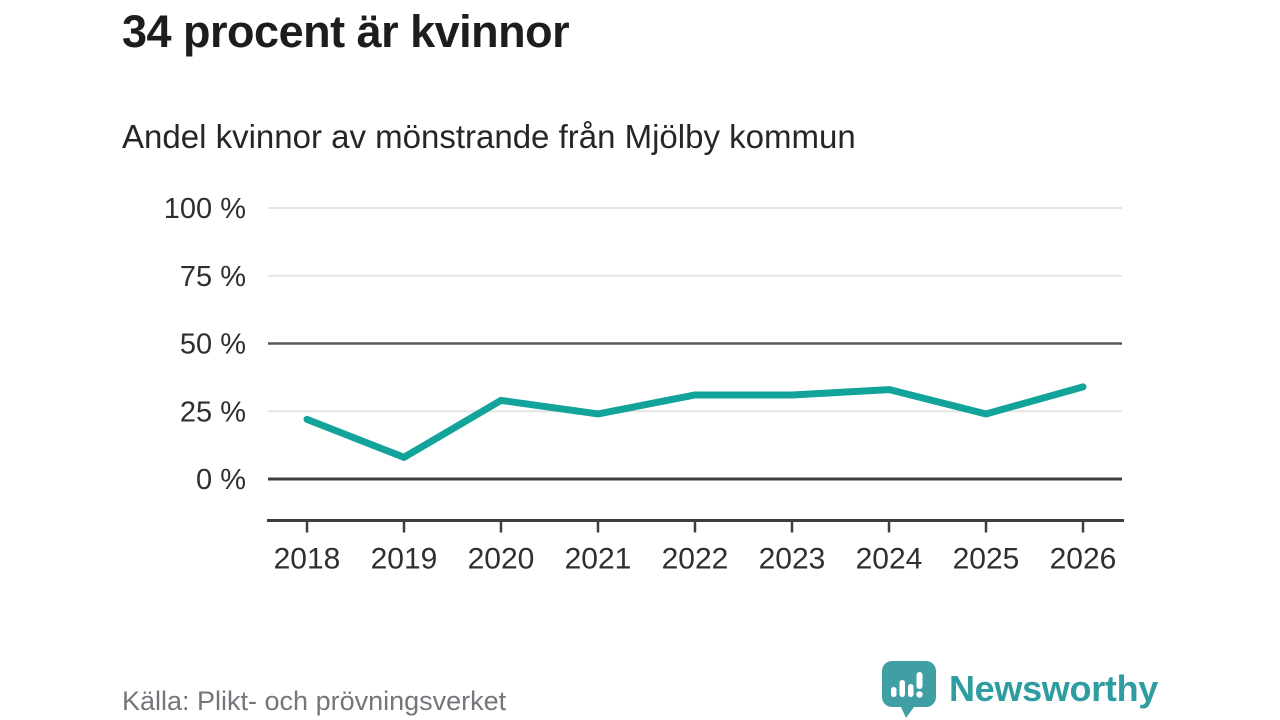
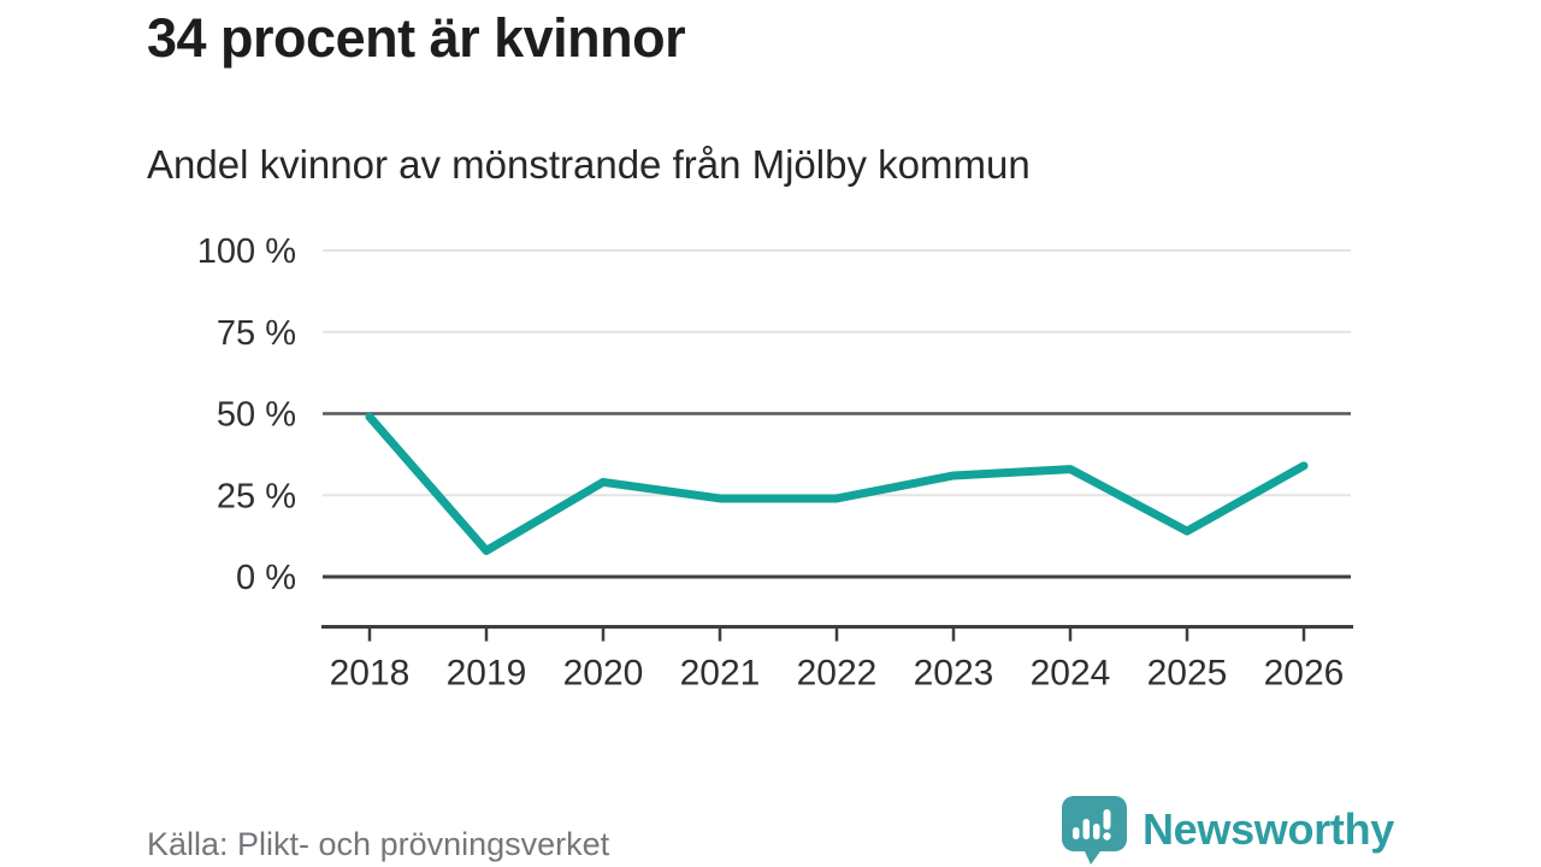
2018: 22% -> 49%
2022: 31% -> 24%
2025: 24% -> 14%
